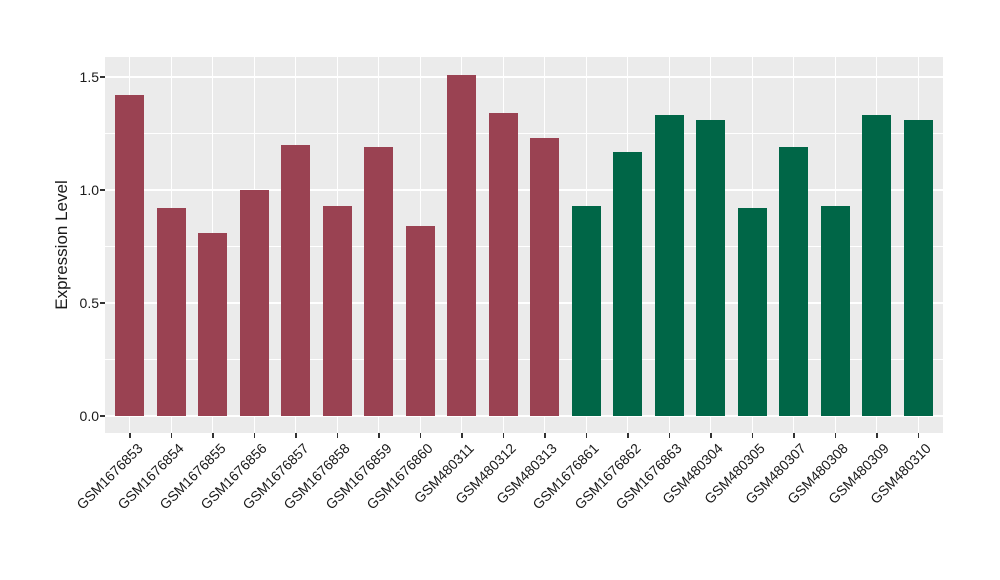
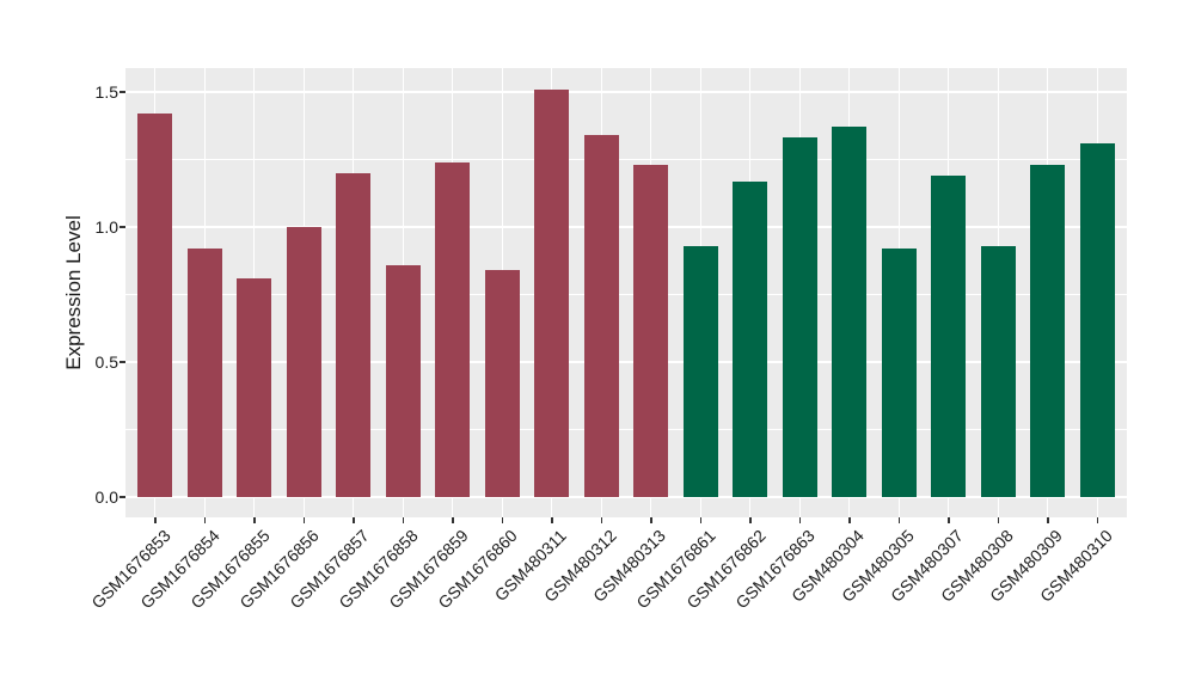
GSM1676858: 0.93 -> 0.86
GSM1676859: 1.19 -> 1.24
GSM480304: 1.31 -> 1.37
GSM480309: 1.33 -> 1.23
